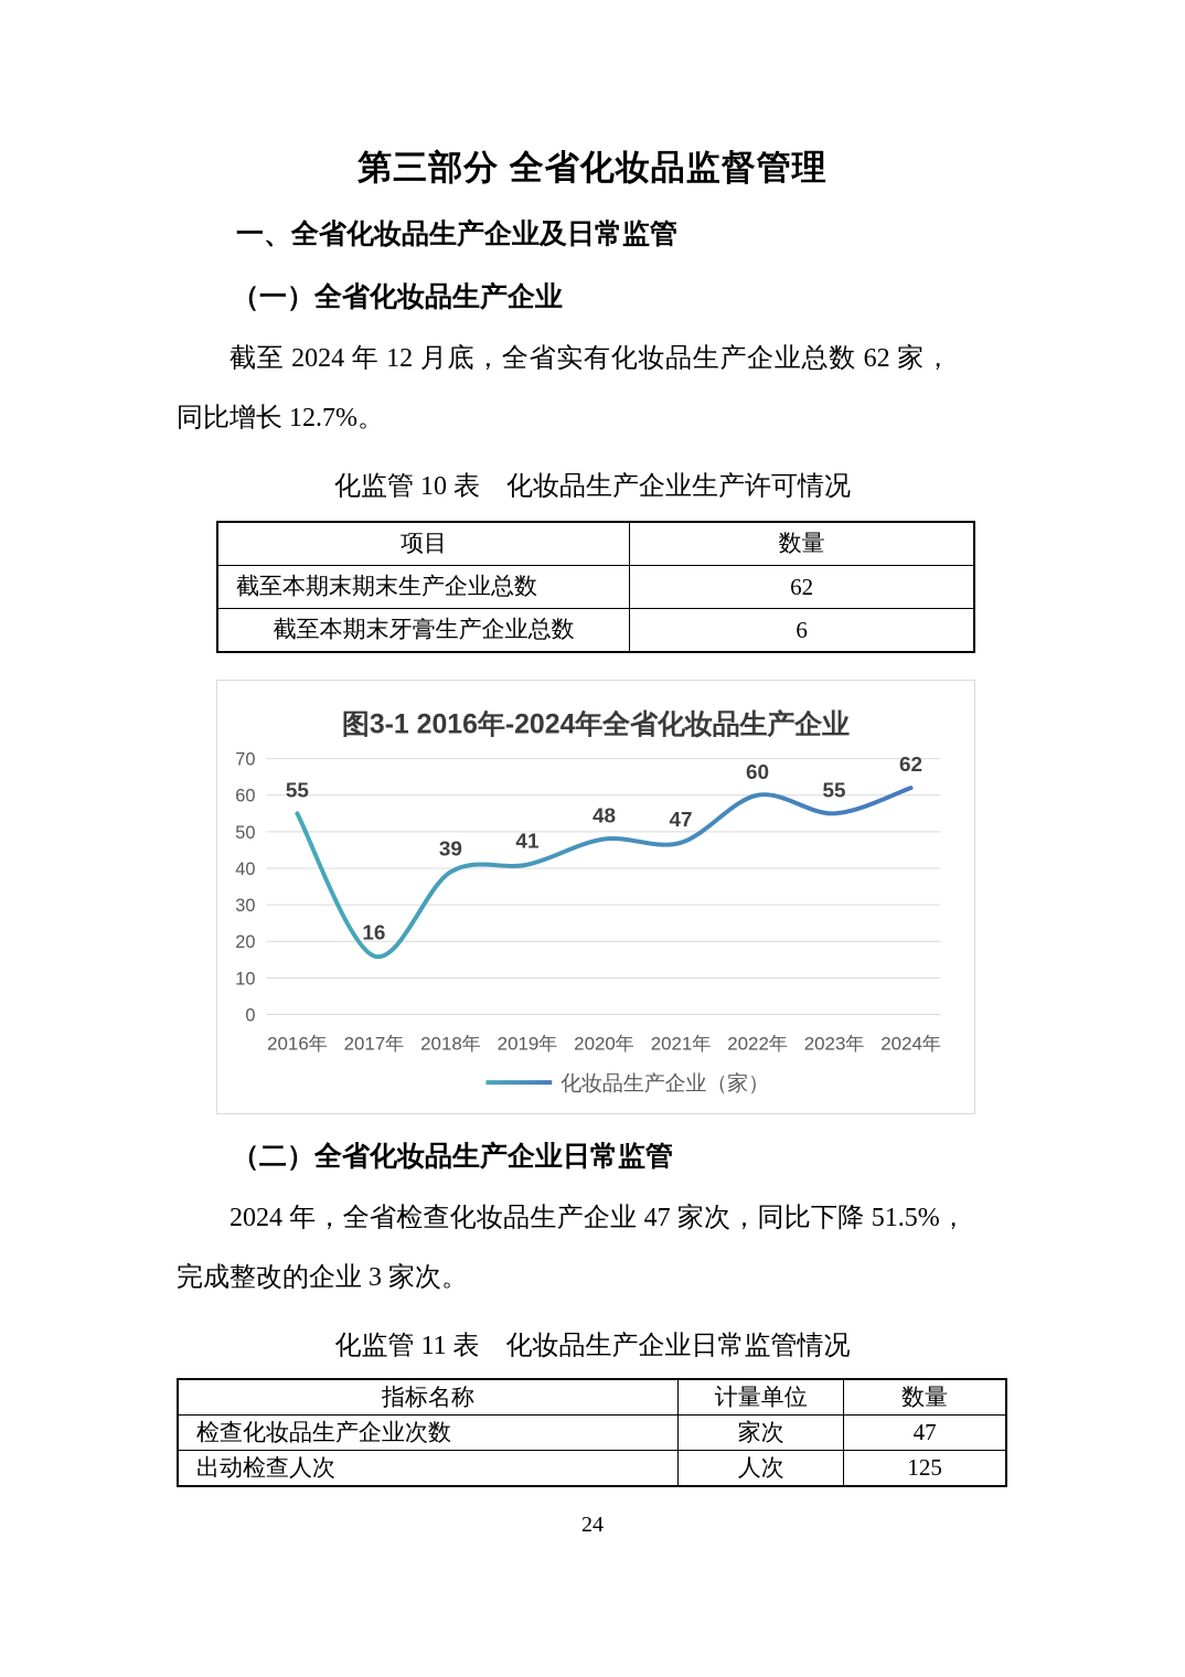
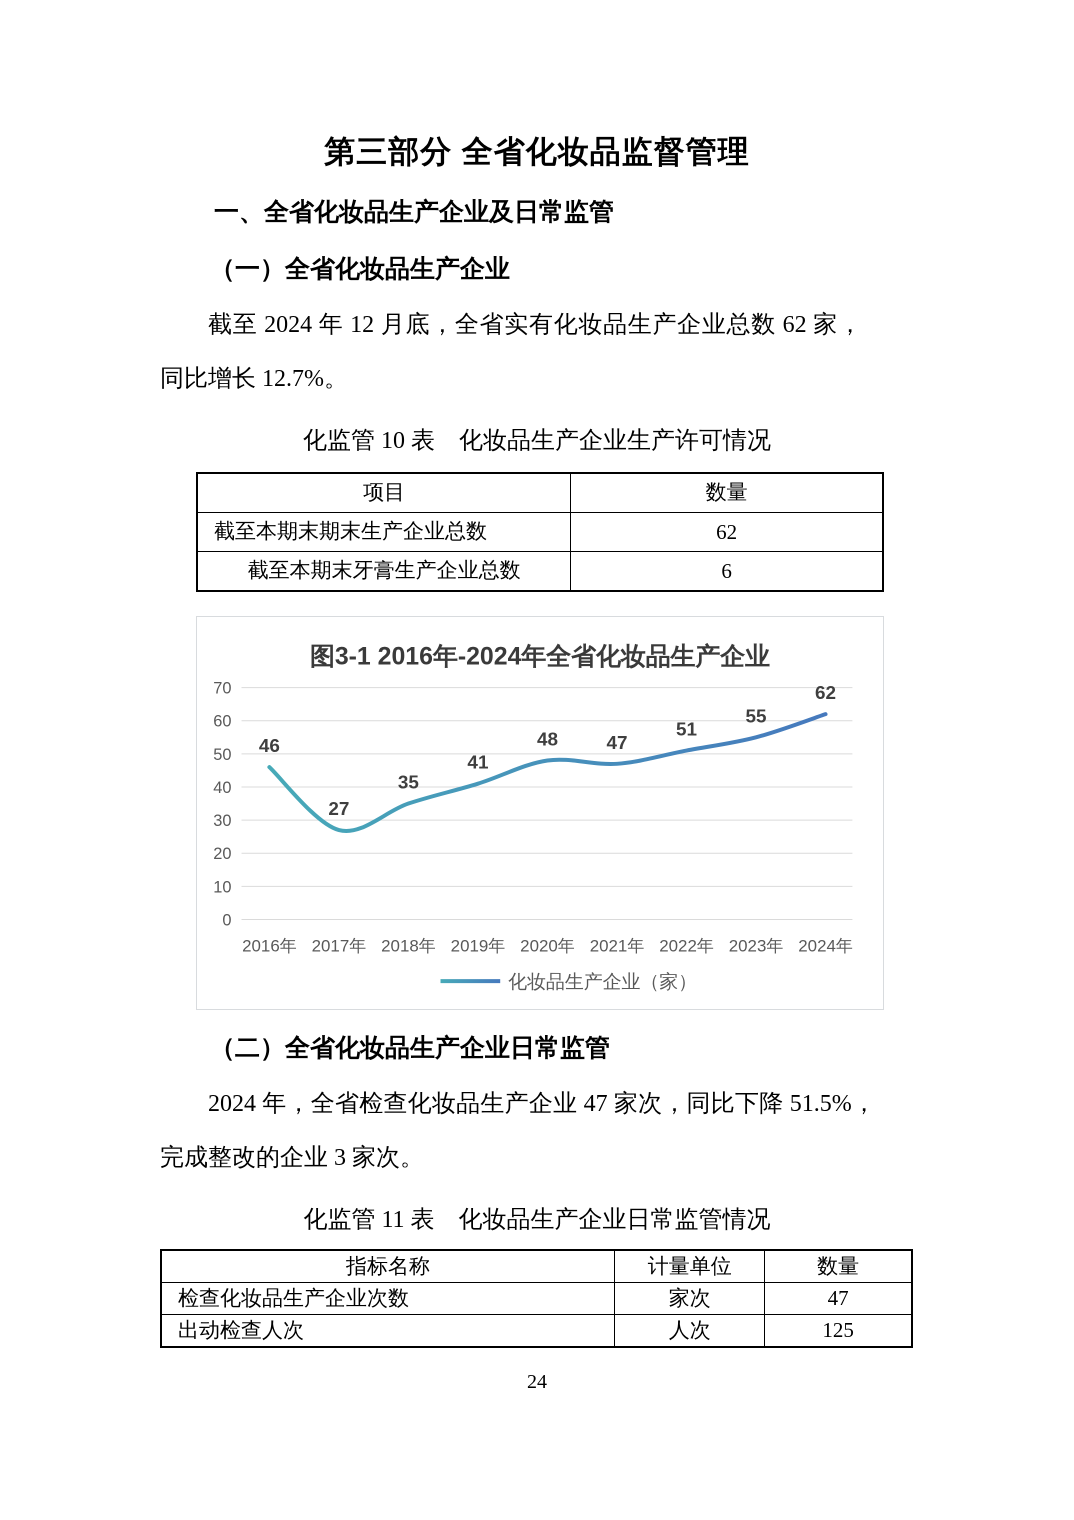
2016年: 55 -> 46
2017年: 16 -> 27
2018年: 39 -> 35
2022年: 60 -> 51
